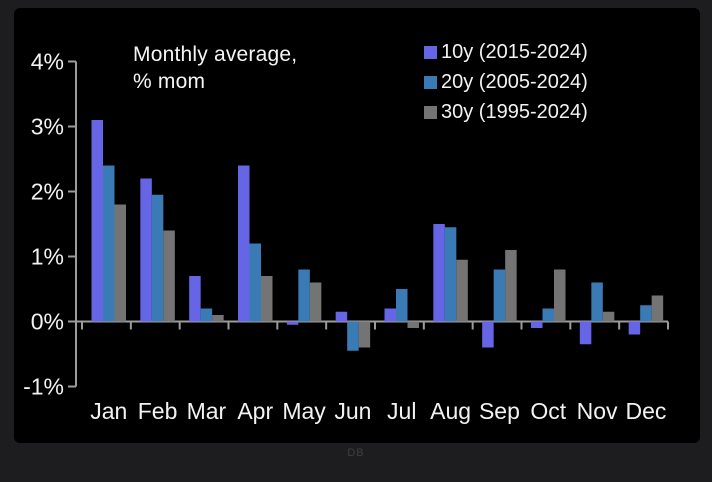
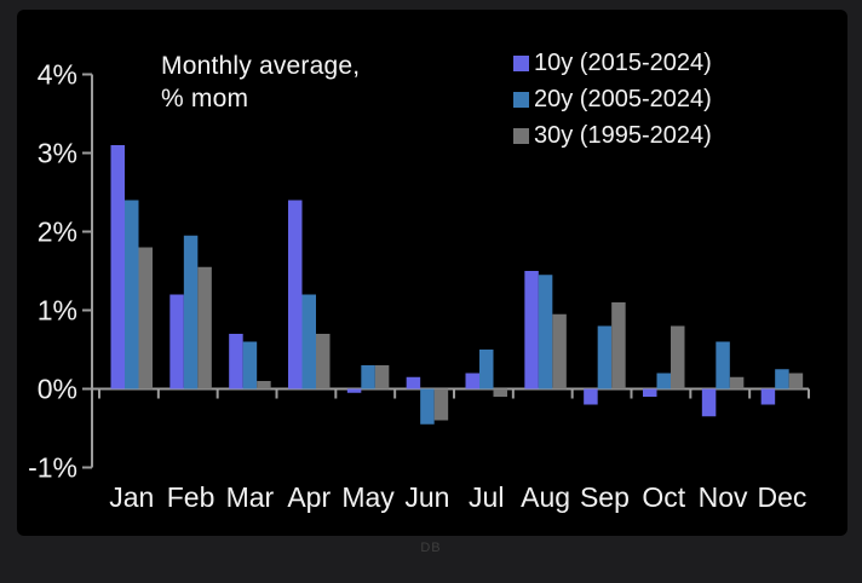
10y (2015-2024)/Feb: 2.2% -> 1.2%
30y (1995-2024)/Feb: 1.4% -> 1.6%
20y (2005-2024)/Mar: 0.2% -> 0.6%
20y (2005-2024)/May: 0.8% -> 0.3%
30y (1995-2024)/May: 0.6% -> 0.3%
10y (2015-2024)/Sep: -0.4% -> -0.2%
30y (1995-2024)/Dec: 0.4% -> 0.2%
